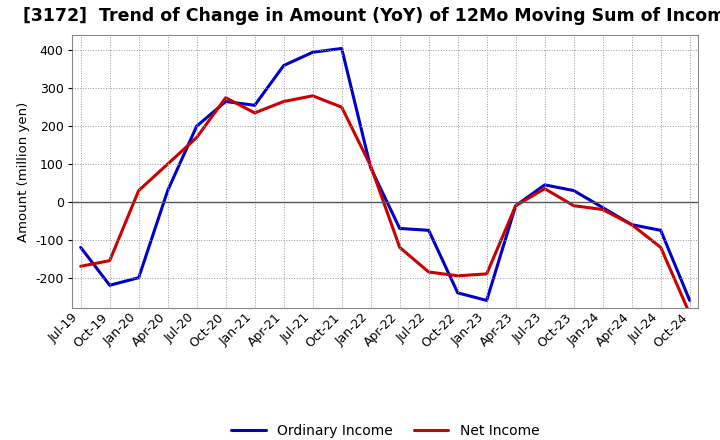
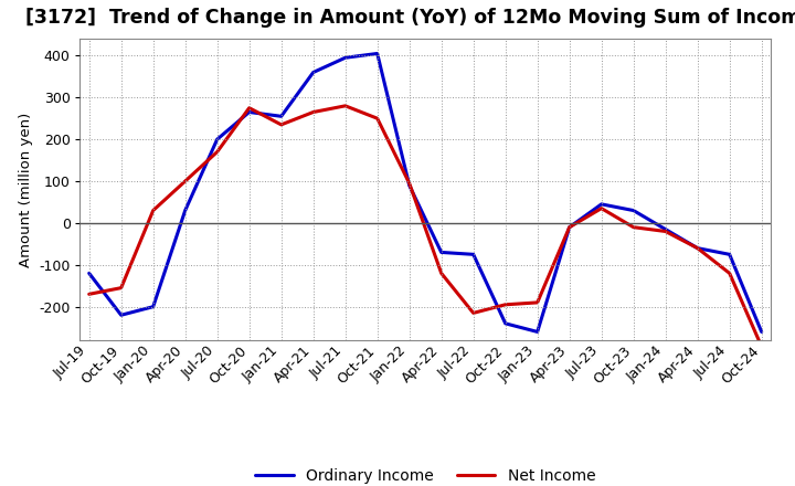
Net Income/Jul-22: -185 -> -215
